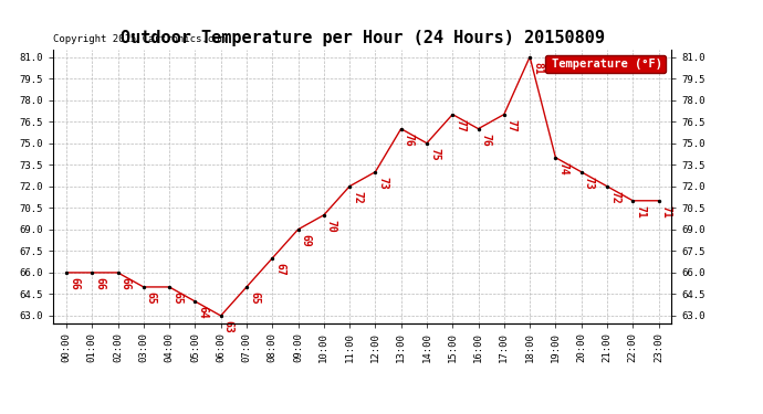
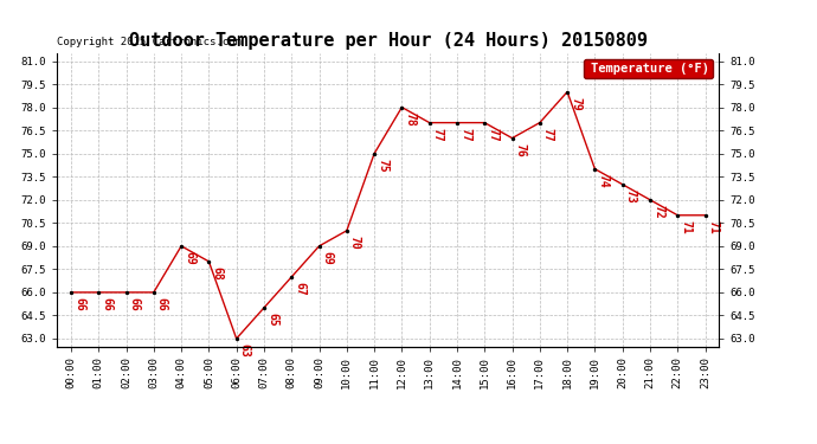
03:00: 65 -> 66
04:00: 65 -> 69
05:00: 64 -> 68
11:00: 72 -> 75
12:00: 73 -> 78
13:00: 76 -> 77
14:00: 75 -> 77
18:00: 81 -> 79
